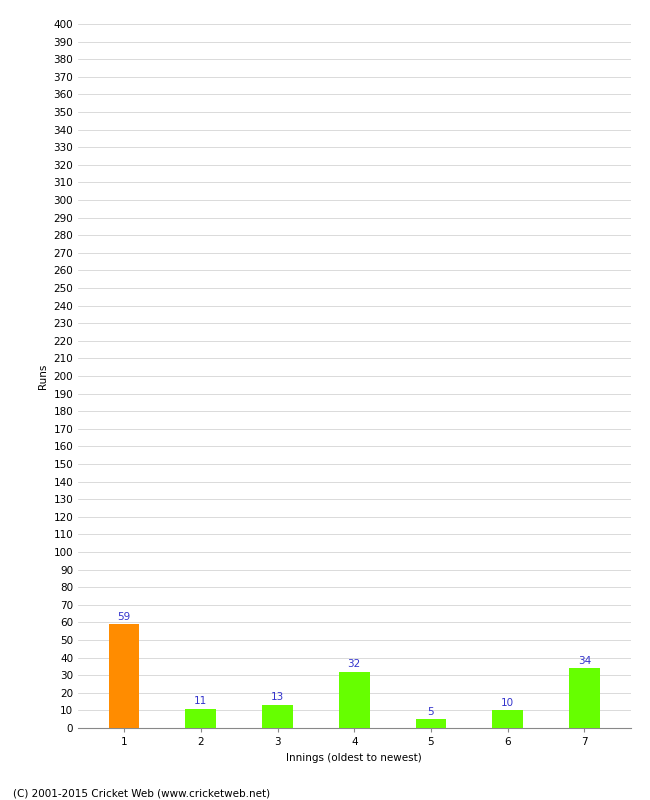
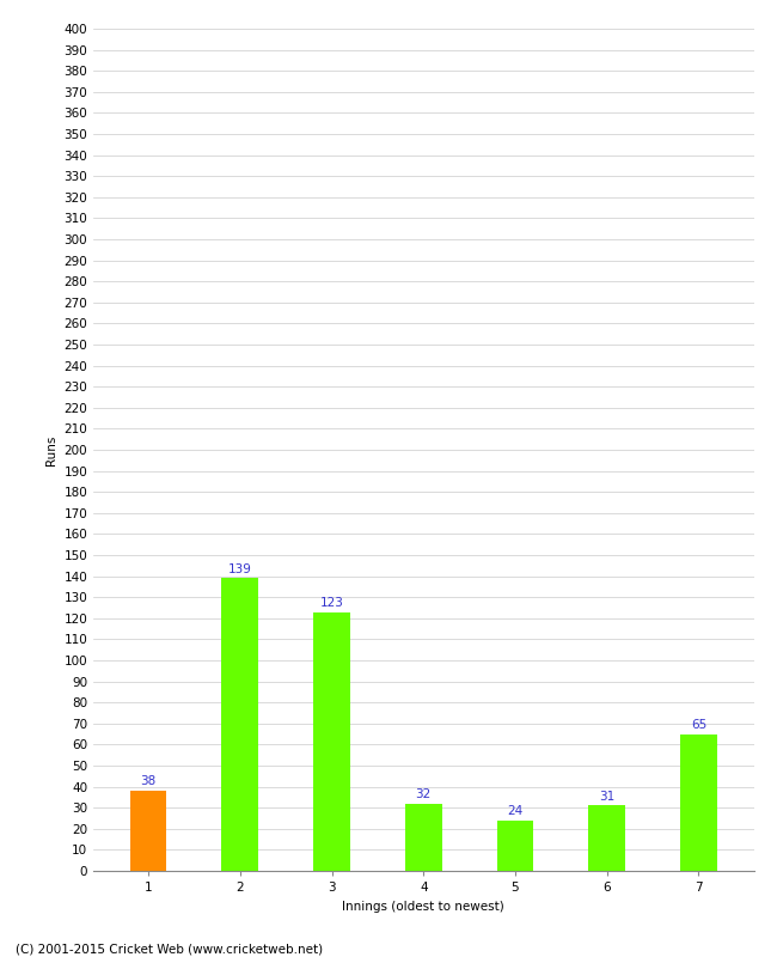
1: 59 -> 38
2: 11 -> 139
3: 13 -> 123
5: 5 -> 24
6: 10 -> 31
7: 34 -> 65
